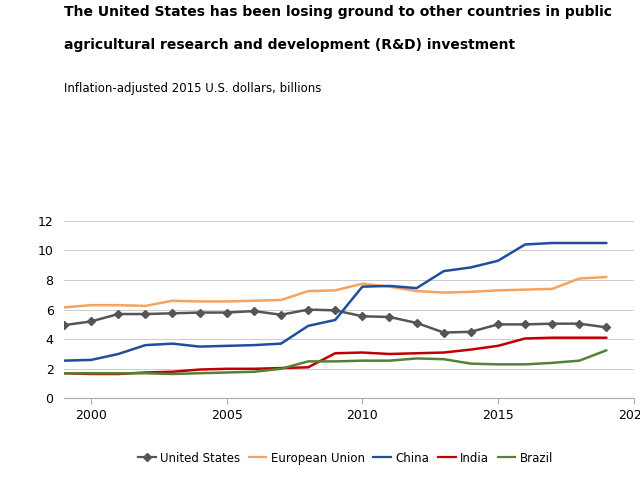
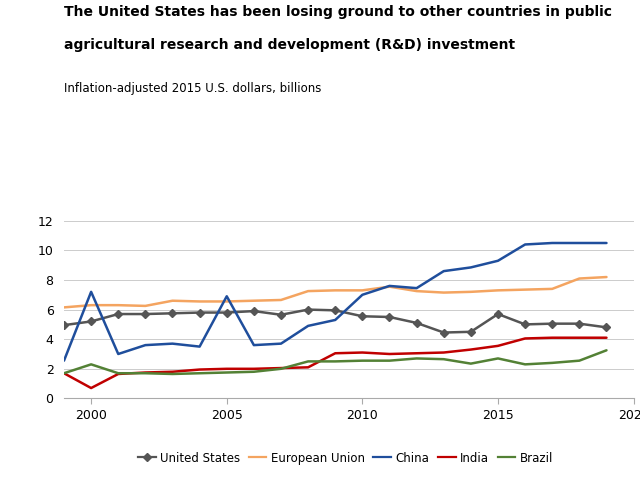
China/2000: 2.6 -> 7.2
India/2000: 1.6 -> 0.7
Brazil/2000: 1.7 -> 2.3
China/2005: 3.5 -> 6.9
European Union/2010: 7.8 -> 7.3
China/2010: 7.5 -> 7.0
United States/2015: 5.0 -> 5.7
Brazil/2015: 2.3 -> 2.7
